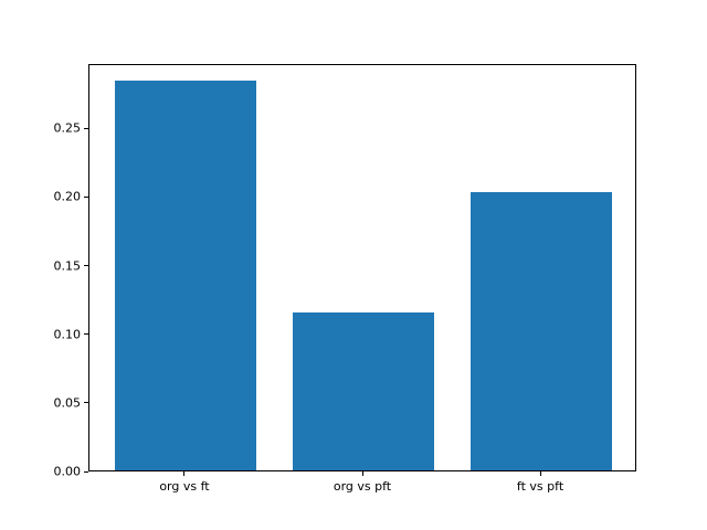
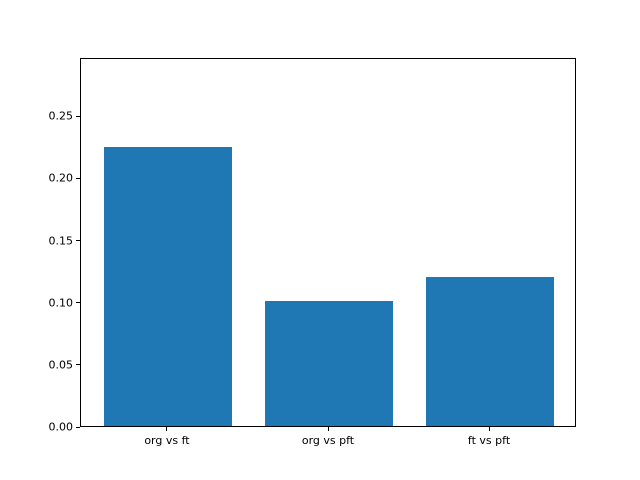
org vs ft: 0.284 -> 0.224
org vs pft: 0.115 -> 0.101
ft vs pft: 0.203 -> 0.120
